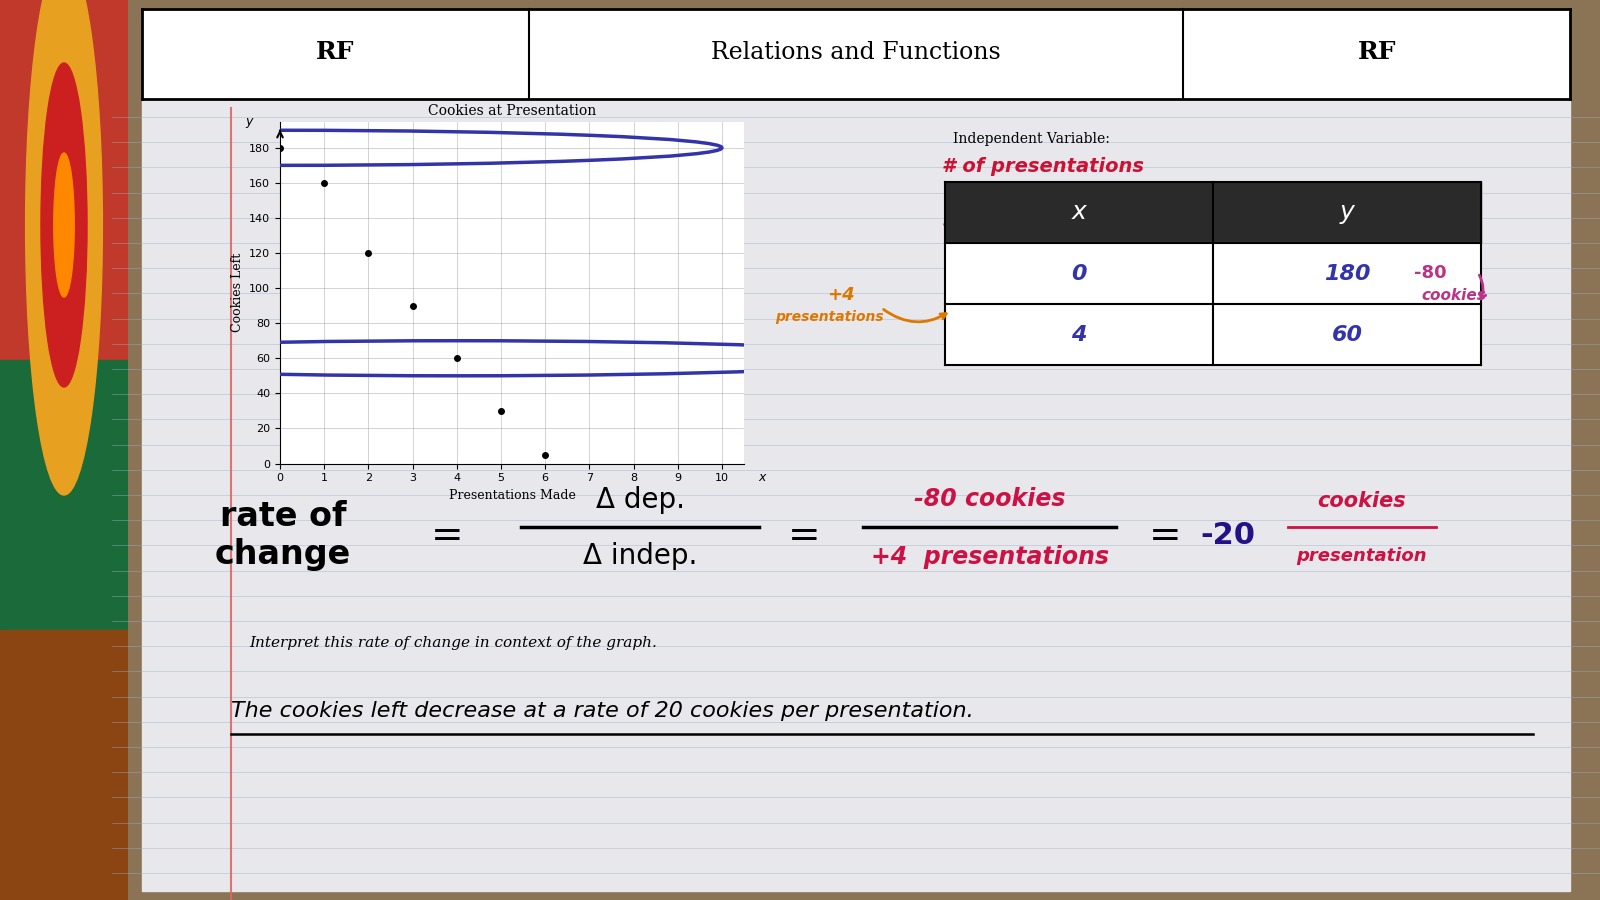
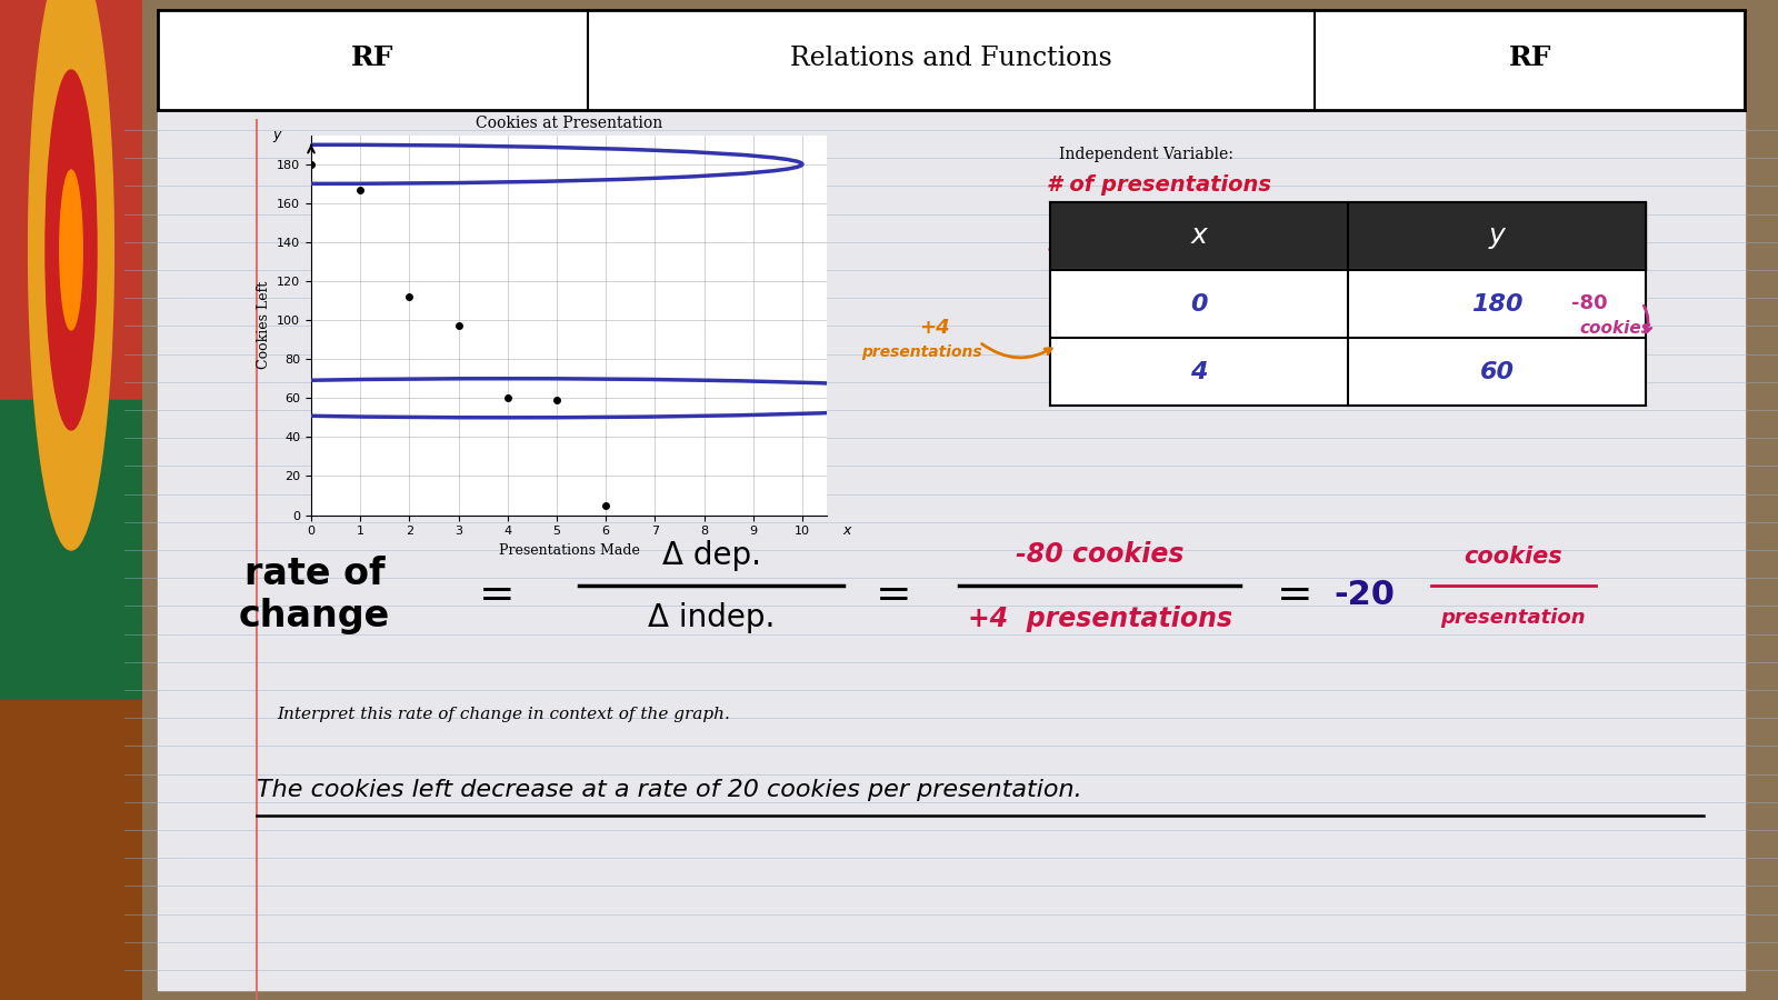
1: 160 -> 167
2: 120 -> 112
3: 90 -> 97
5: 30 -> 59
